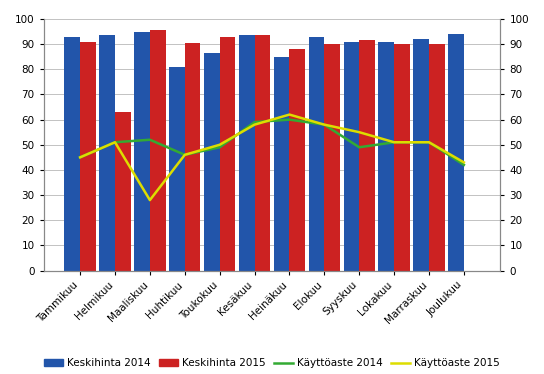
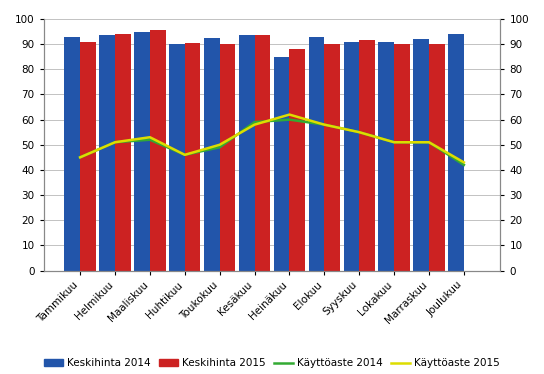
Keskihinta 2015/Helmikuu: 63.0 -> 94.0
Käyttöaste 2015/Maaliskuu: 28 -> 53
Keskihinta 2014/Huhtikuu: 81.0 -> 90.0
Keskihinta 2014/Toukokuu: 86.5 -> 92.5
Keskihinta 2015/Toukokuu: 93.0 -> 90.0
Käyttöaste 2014/Syyskuu: 49 -> 55
